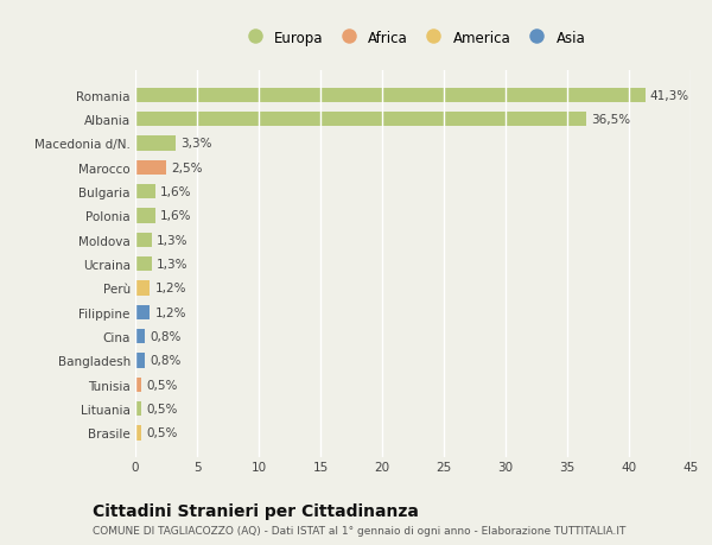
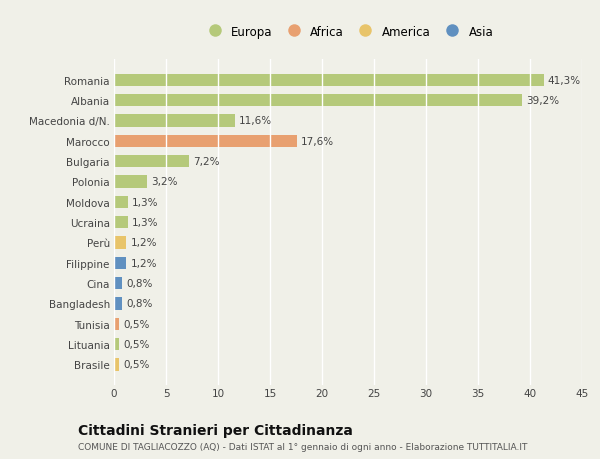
Albania: 36,5% -> 39,2%
Macedonia d/N.: 3,3% -> 11,6%
Marocco: 2,5% -> 17,6%
Bulgaria: 1,6% -> 7,2%
Polonia: 1,6% -> 3,2%
